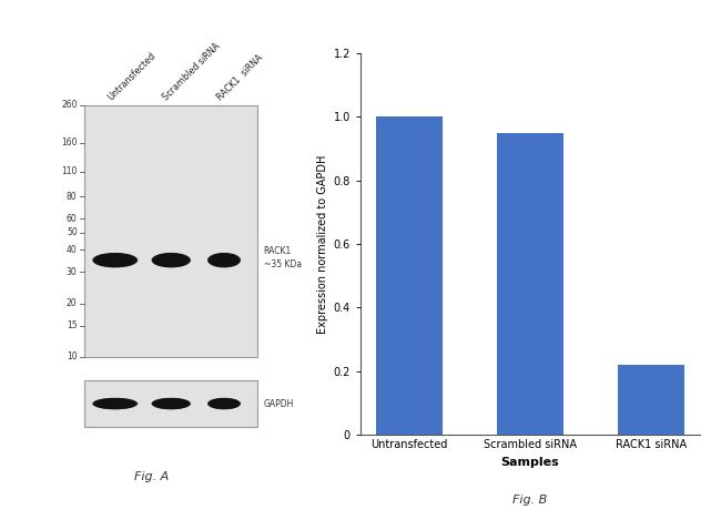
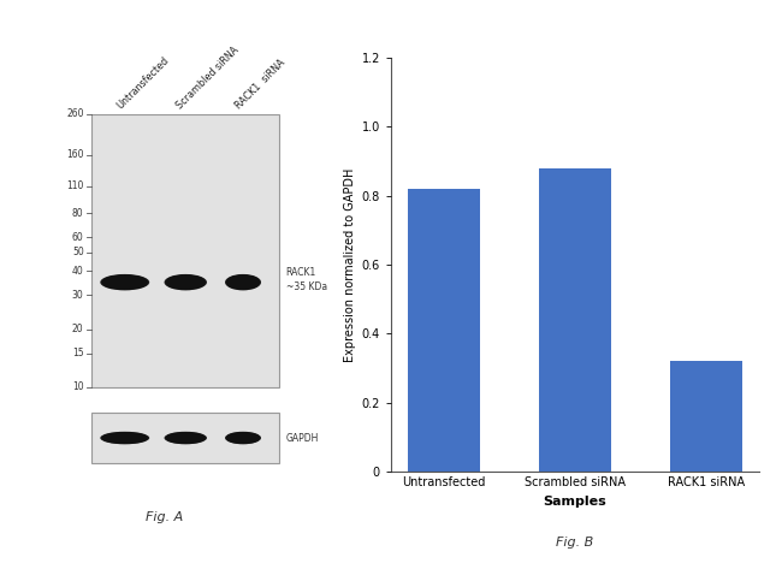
Untransfected: 1.00 -> 0.82
Scrambled siRNA: 0.95 -> 0.88
RACK1 siRNA: 0.22 -> 0.32
